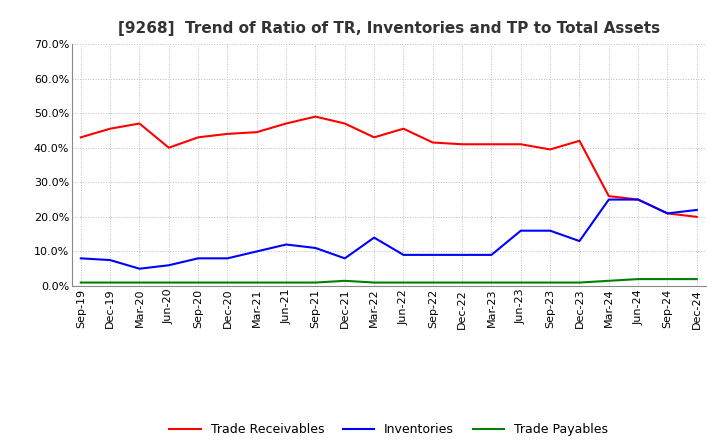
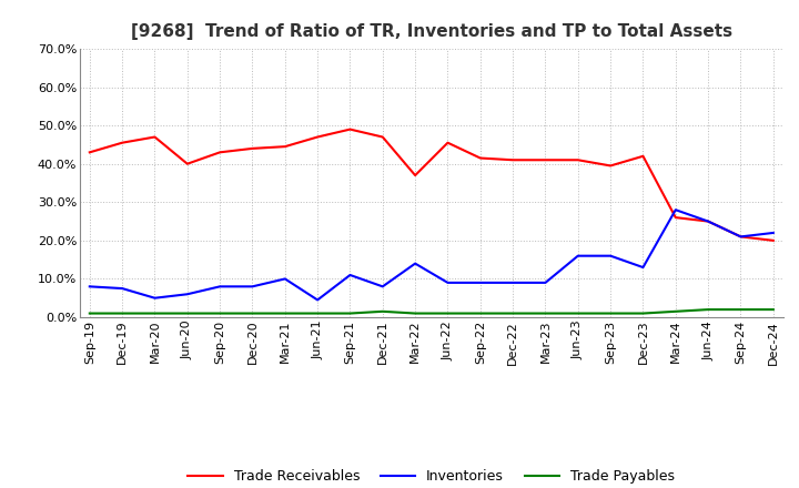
Inventories/Jun-21: 12.0% -> 4.5%
Trade Receivables/Mar-22: 43.0% -> 37.0%
Inventories/Mar-24: 25.0% -> 28.0%
